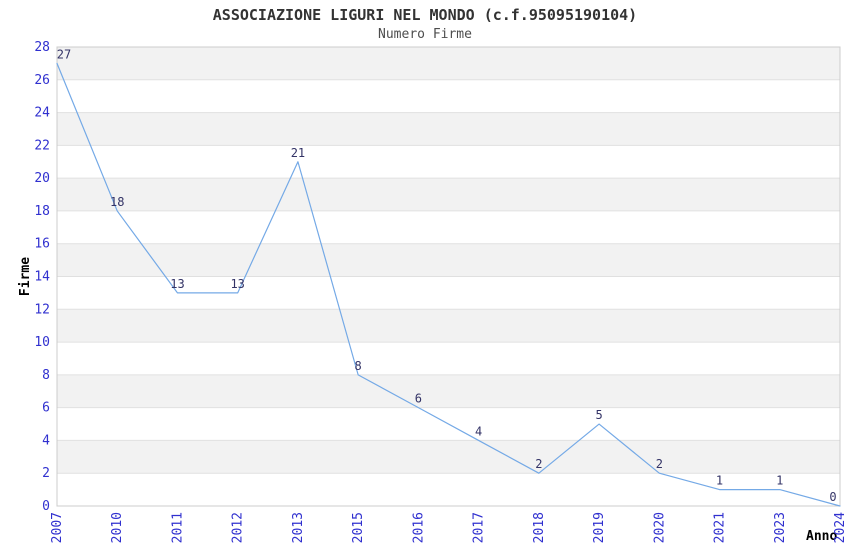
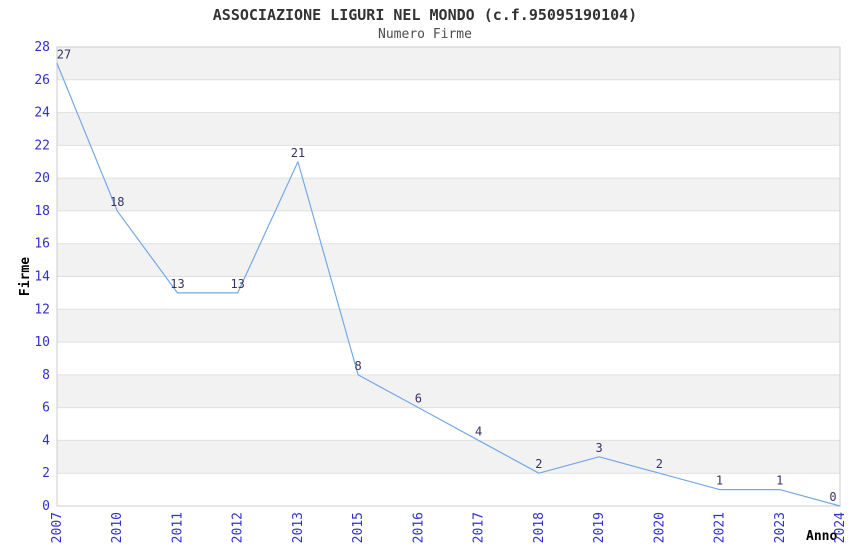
2019: 5 -> 3
